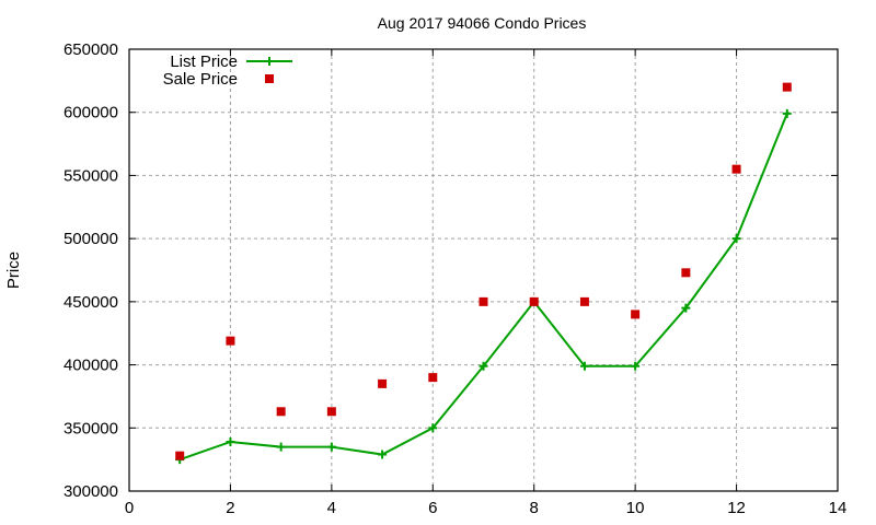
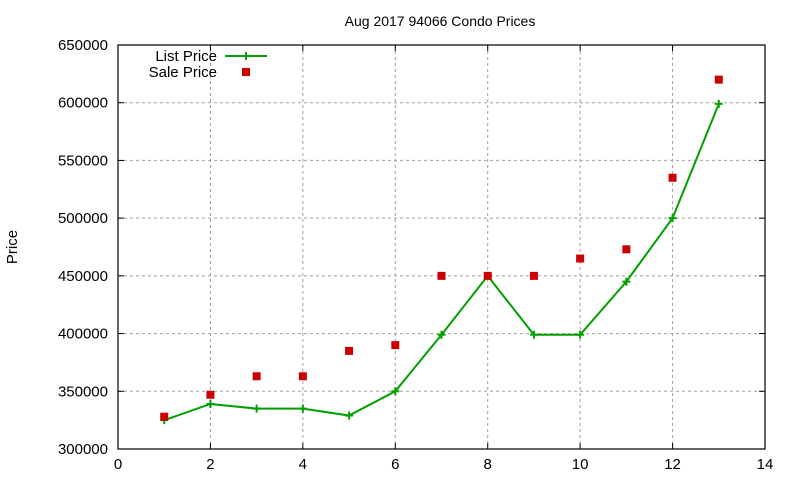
Sale Price/2: 419000 -> 347000
Sale Price/10: 440000 -> 465000
Sale Price/12: 555000 -> 535000
